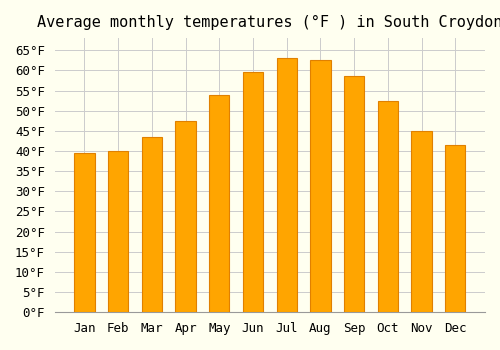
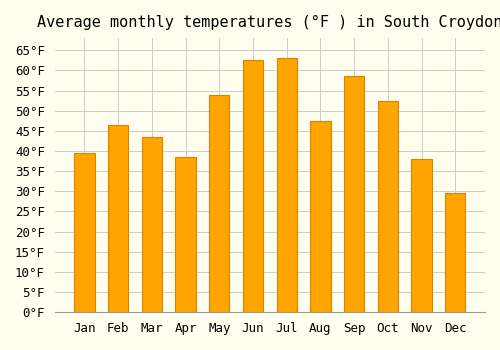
Feb: 40.0°F -> 46.5°F
Apr: 47.5°F -> 38.5°F
Jun: 59.5°F -> 62.5°F
Aug: 62.5°F -> 47.5°F
Nov: 45.0°F -> 38.0°F
Dec: 41.5°F -> 29.5°F
